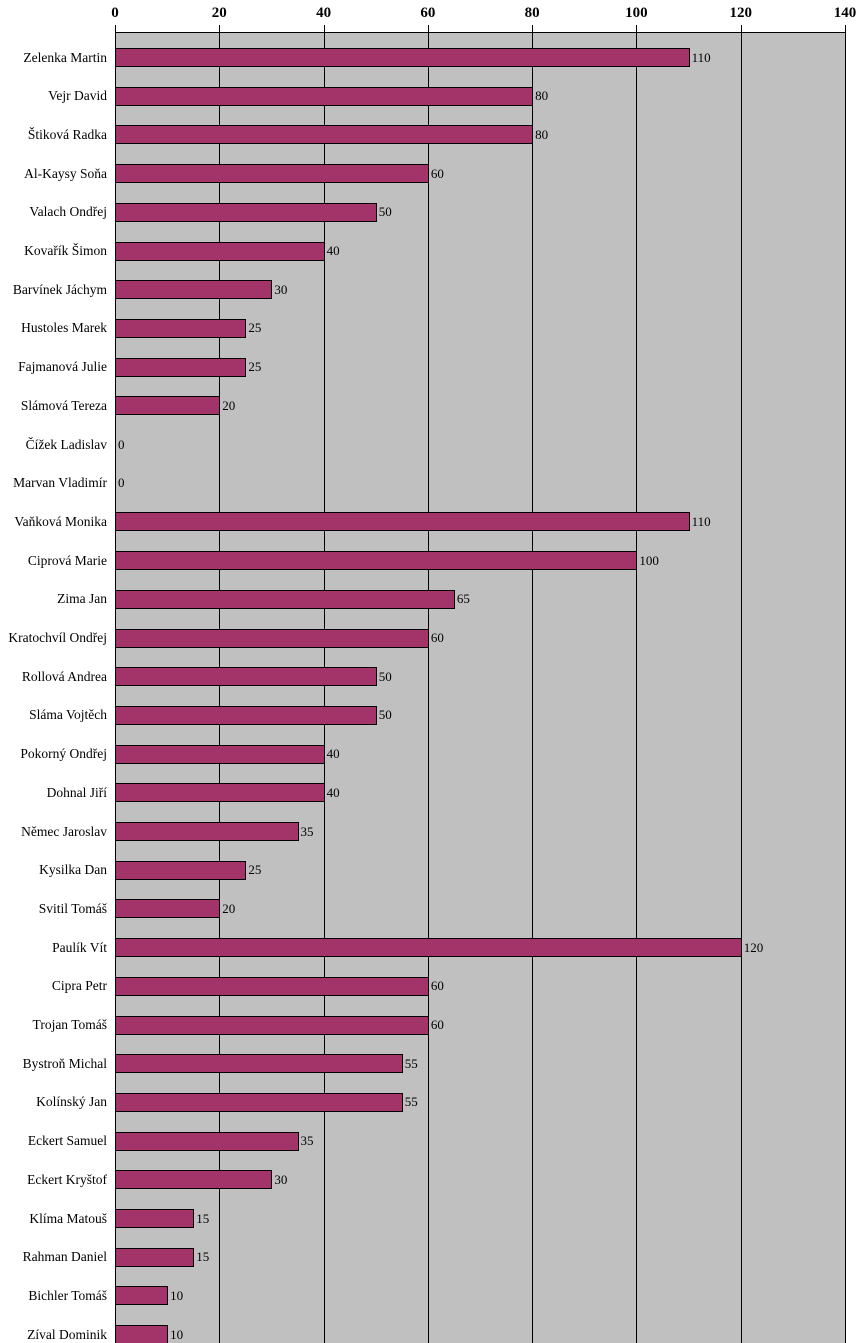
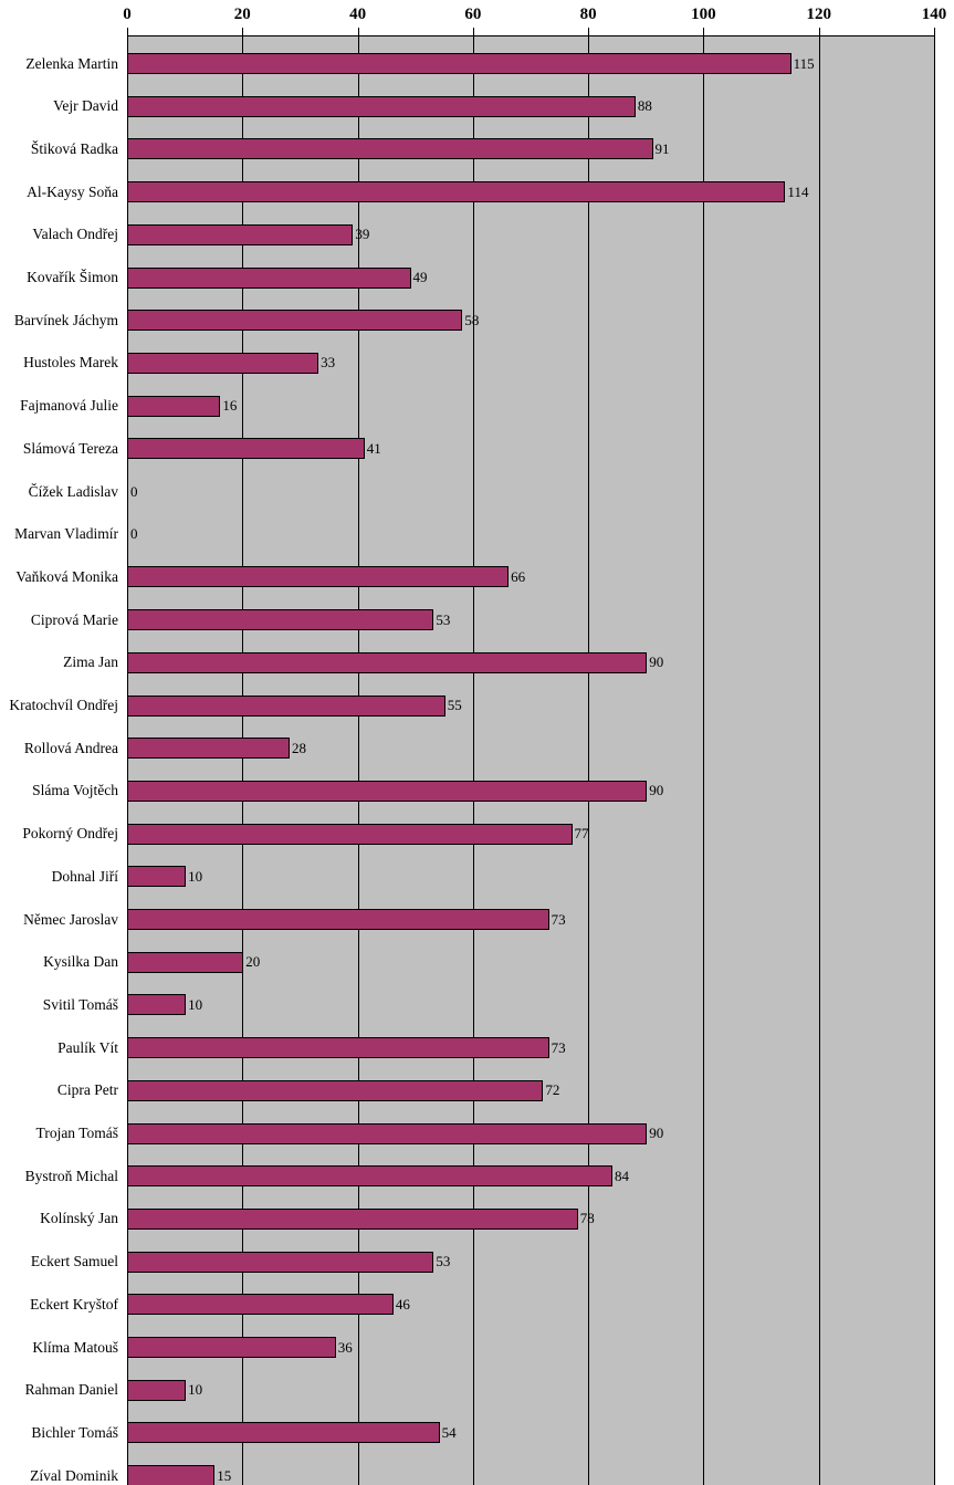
Zelenka Martin: 110 -> 115
Vejr David: 80 -> 88
Štiková Radka: 80 -> 91
Al-Kaysy Soňa: 60 -> 114
Valach Ondřej: 50 -> 39
Kovařík Šimon: 40 -> 49
Barvínek Jáchym: 30 -> 58
Hustoles Marek: 25 -> 33
Fajmanová Julie: 25 -> 16
Slámová Tereza: 20 -> 41
Vaňková Monika: 110 -> 66
Ciprová Marie: 100 -> 53
Zima Jan: 65 -> 90
Kratochvíl Ondřej: 60 -> 55
Rollová Andrea: 50 -> 28
Sláma Vojtěch: 50 -> 90
Pokorný Ondřej: 40 -> 77
Dohnal Jiří: 40 -> 10
Němec Jaroslav: 35 -> 73
Kysilka Dan: 25 -> 20
Svitil Tomáš: 20 -> 10
Paulík Vít: 120 -> 73
Cipra Petr: 60 -> 72
Trojan Tomáš: 60 -> 90
Bystroň Michal: 55 -> 84
Kolínský Jan: 55 -> 78
Eckert Samuel: 35 -> 53
Eckert Kryštof: 30 -> 46
Klíma Matouš: 15 -> 36
Rahman Daniel: 15 -> 10
Bichler Tomáš: 10 -> 54
Zíval Dominik: 10 -> 15
